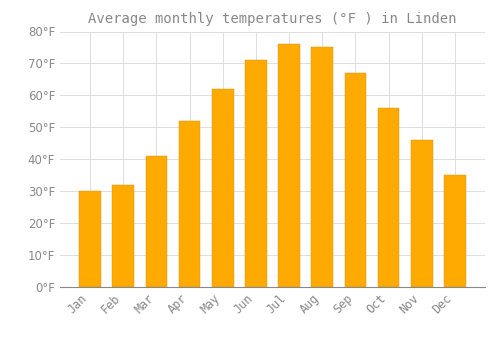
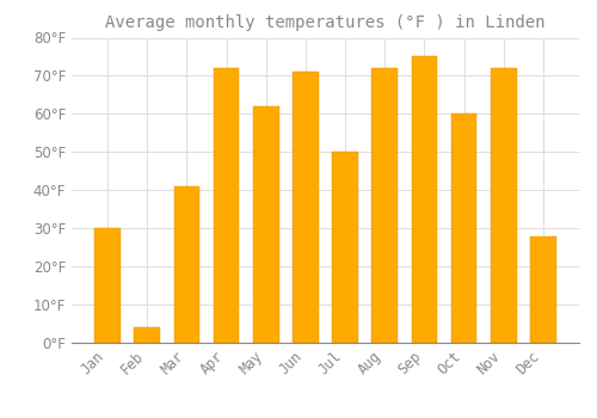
Feb: 32°F -> 4°F
Apr: 52°F -> 72°F
Jul: 76°F -> 50°F
Aug: 75°F -> 72°F
Sep: 67°F -> 75°F
Oct: 56°F -> 60°F
Nov: 46°F -> 72°F
Dec: 35°F -> 28°F
